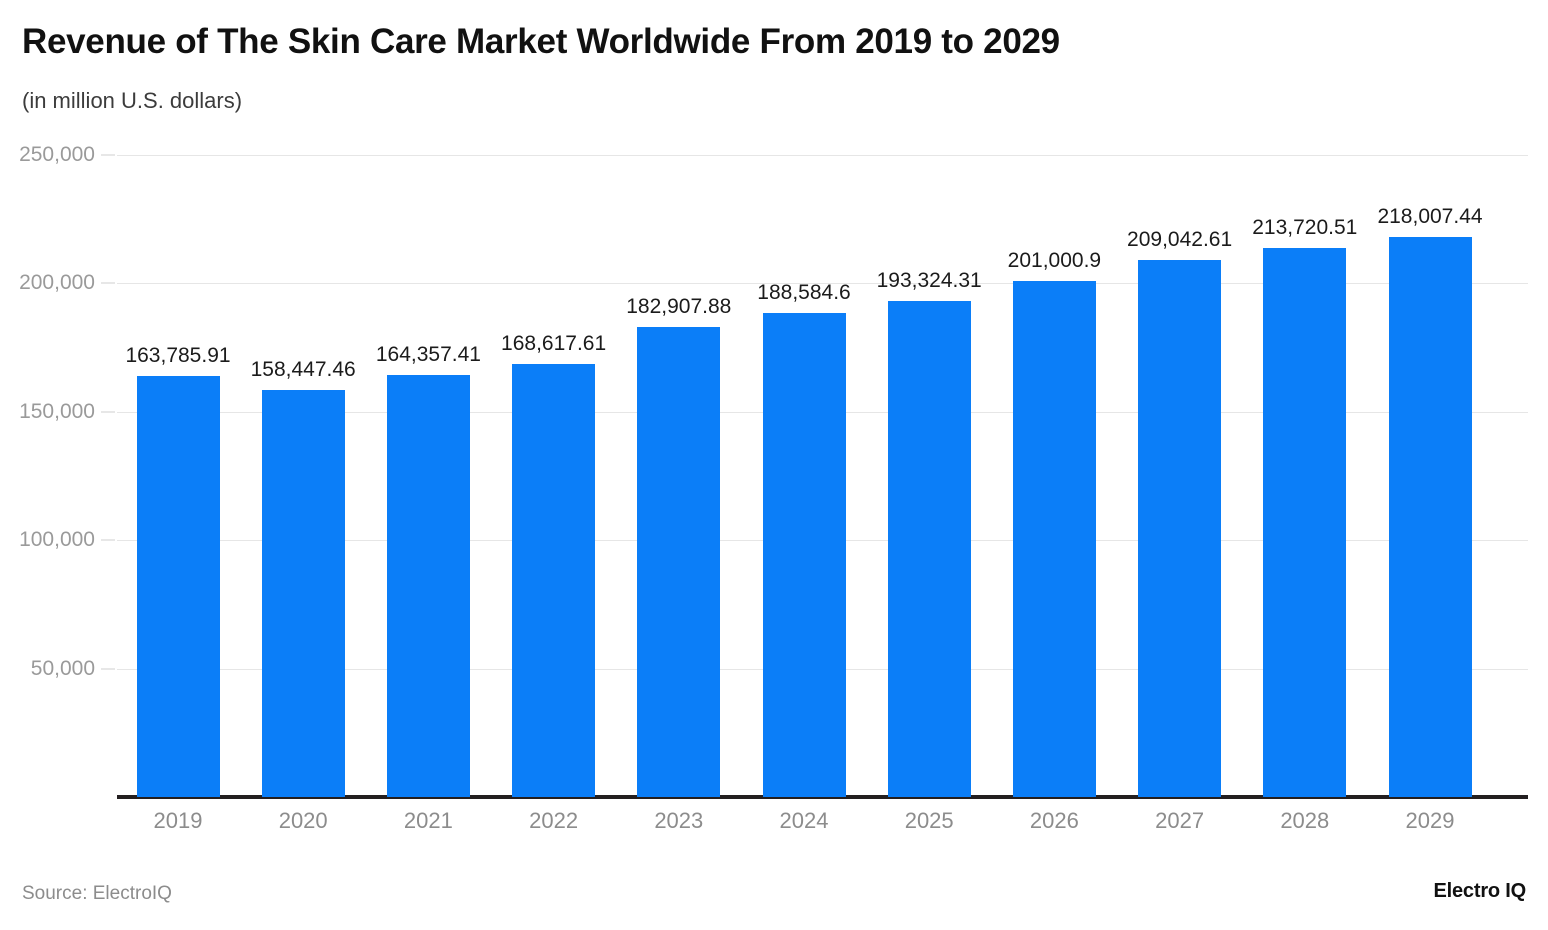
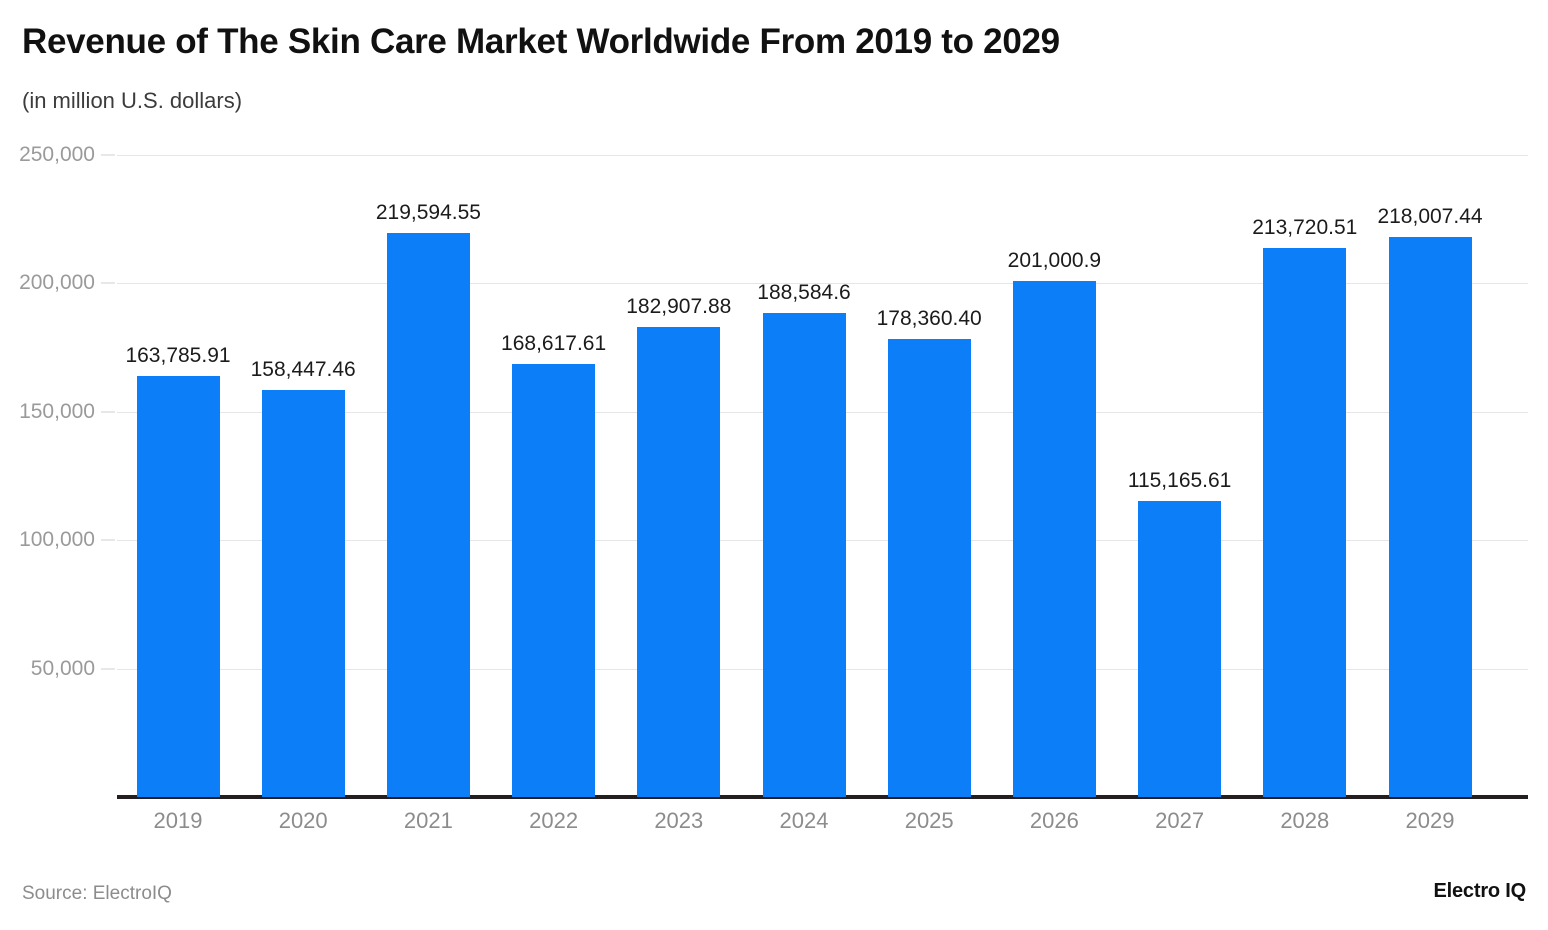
2021: 164,357.41 -> 219,594.55
2025: 193,324.31 -> 178,360.40
2027: 209,042.61 -> 115,165.61
